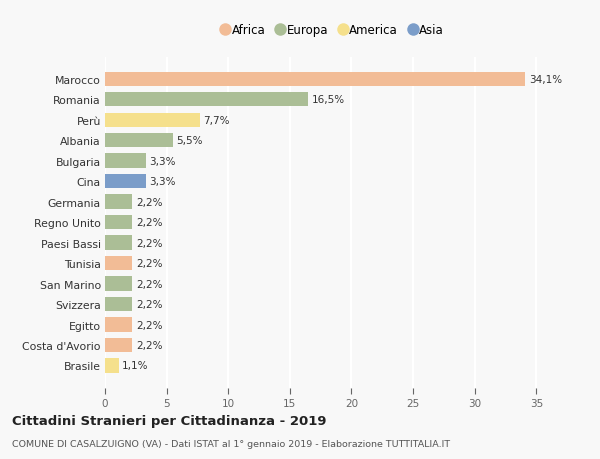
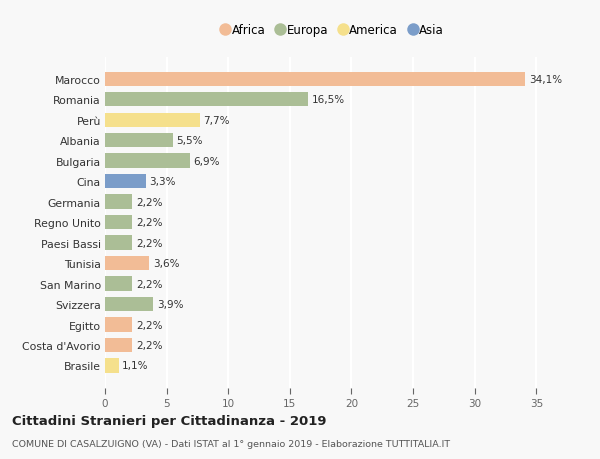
Bulgaria: 3,3% -> 6,9%
Tunisia: 2,2% -> 3,6%
Svizzera: 2,2% -> 3,9%
